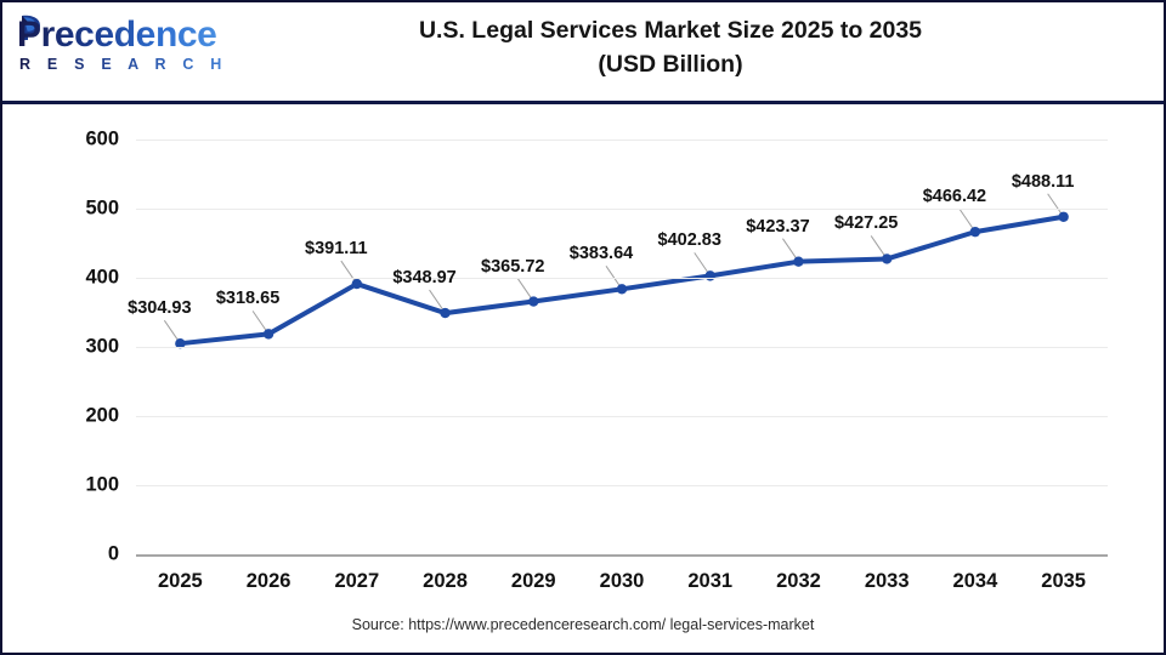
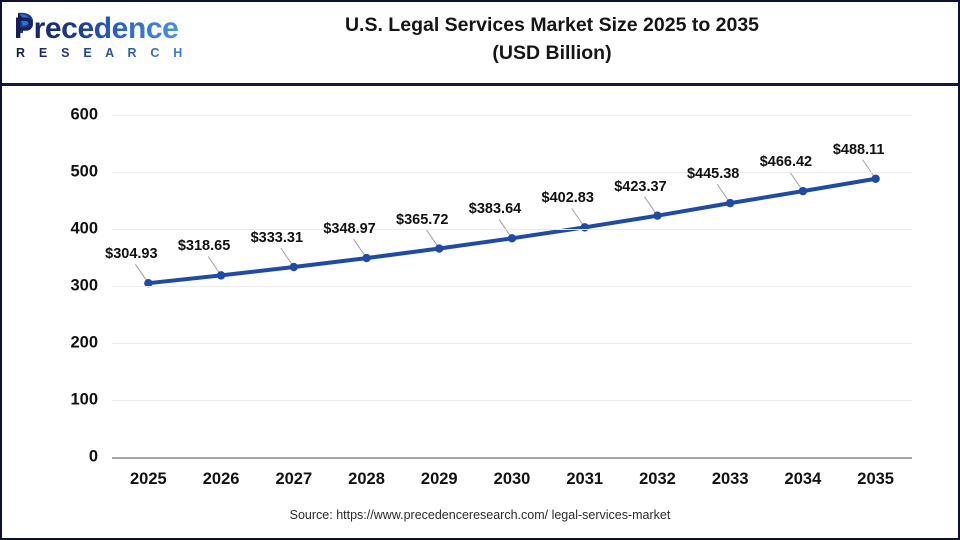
2027: $391.11 -> $333.31
2033: $427.25 -> $445.38
